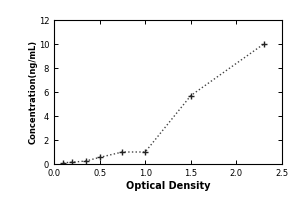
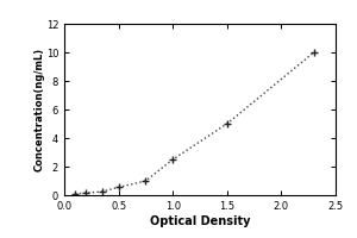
1.0: 1.0 -> 2.5
1.5: 5.7 -> 5.0
